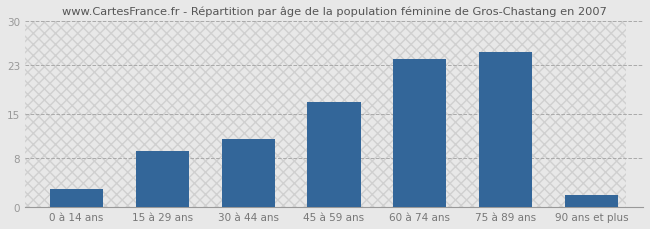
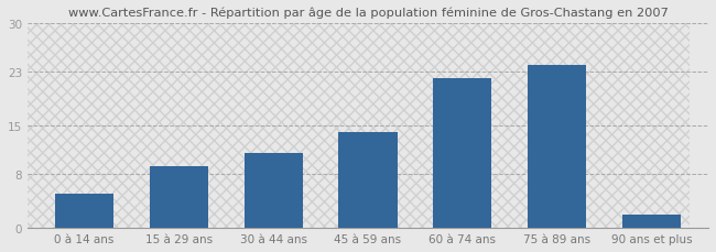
0 à 14 ans: 3 -> 5
45 à 59 ans: 17 -> 14
60 à 74 ans: 24 -> 22
75 à 89 ans: 25 -> 24
